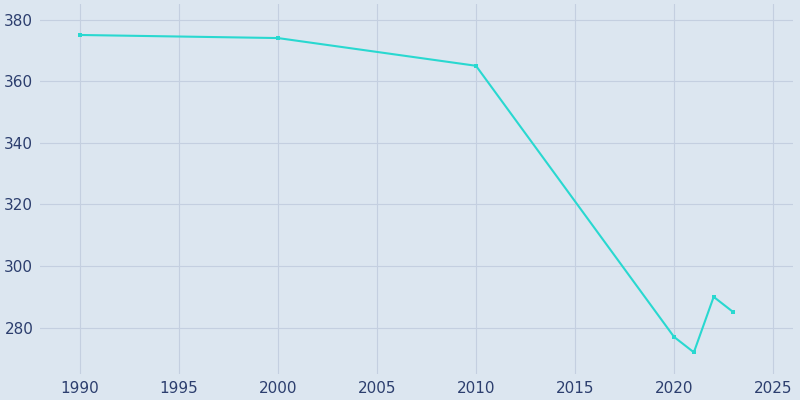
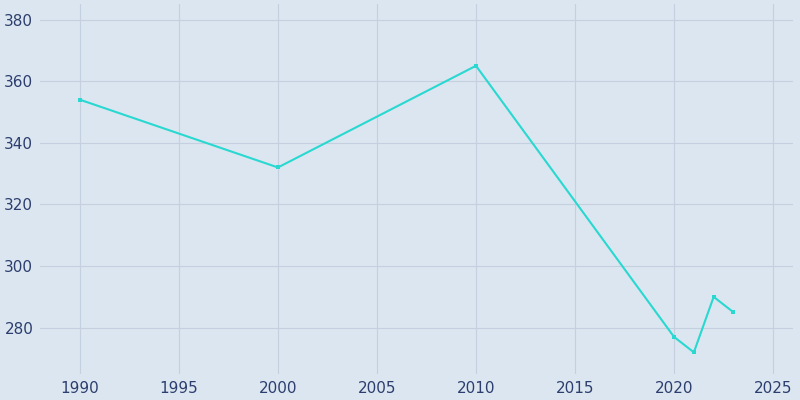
1990: 375 -> 354
2000: 374 -> 332
